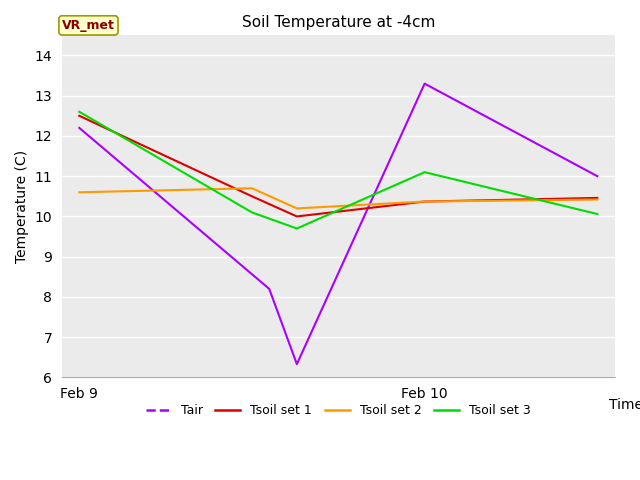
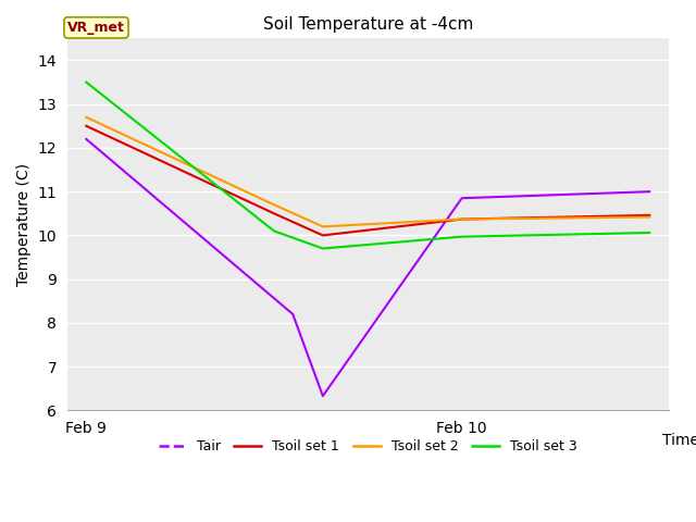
Tsoil set 2/Feb 9: 10.60 -> 12.70
Tsoil set 3/Feb 9: 12.60 -> 13.50
Tair/Feb 10: 13.30 -> 10.85
Tsoil set 3/Feb 10: 11.10 -> 9.97
